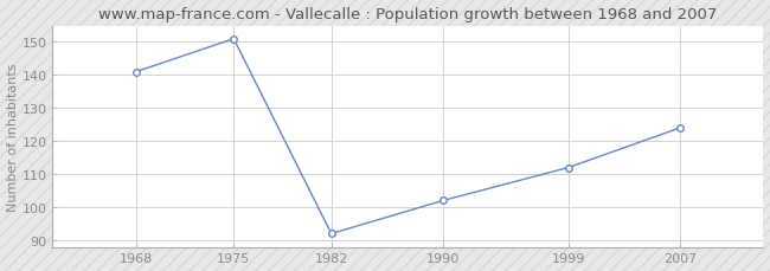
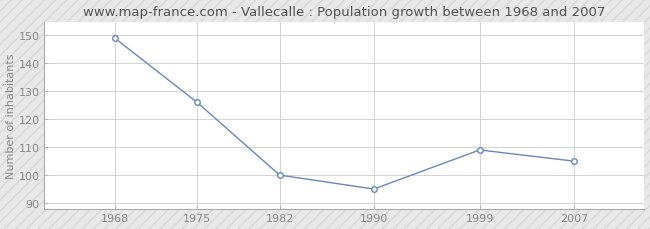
1968: 141 -> 149
1975: 151 -> 126
1982: 92 -> 100
1990: 102 -> 95
1999: 112 -> 109
2007: 124 -> 105
